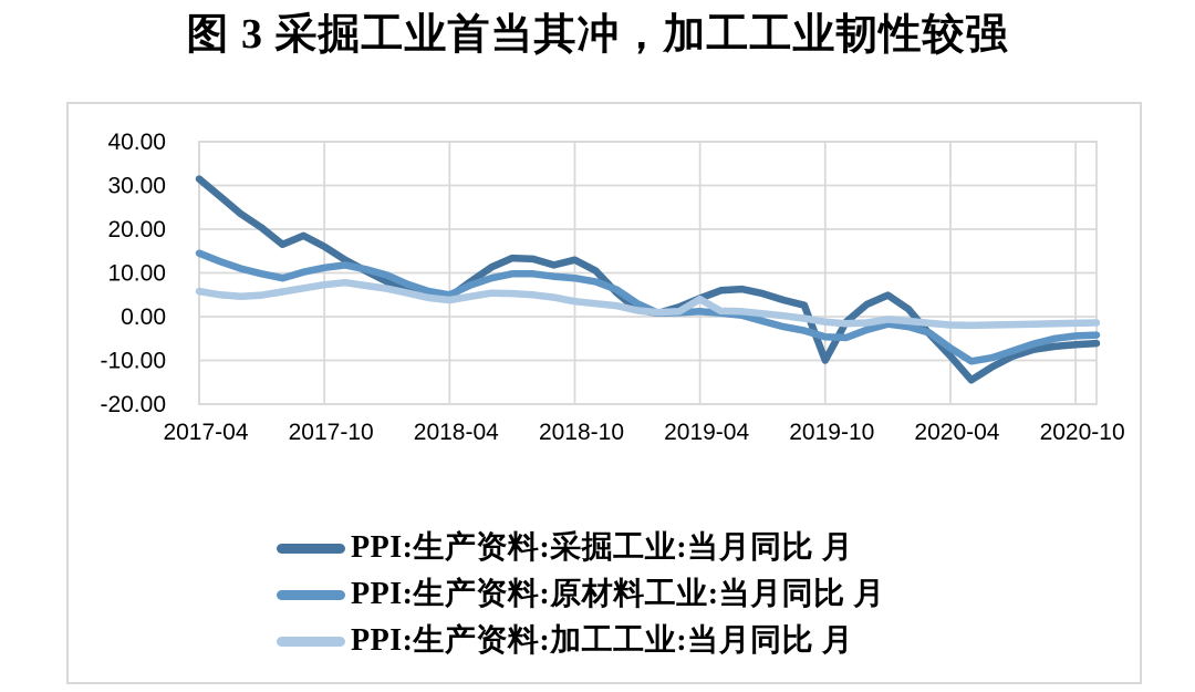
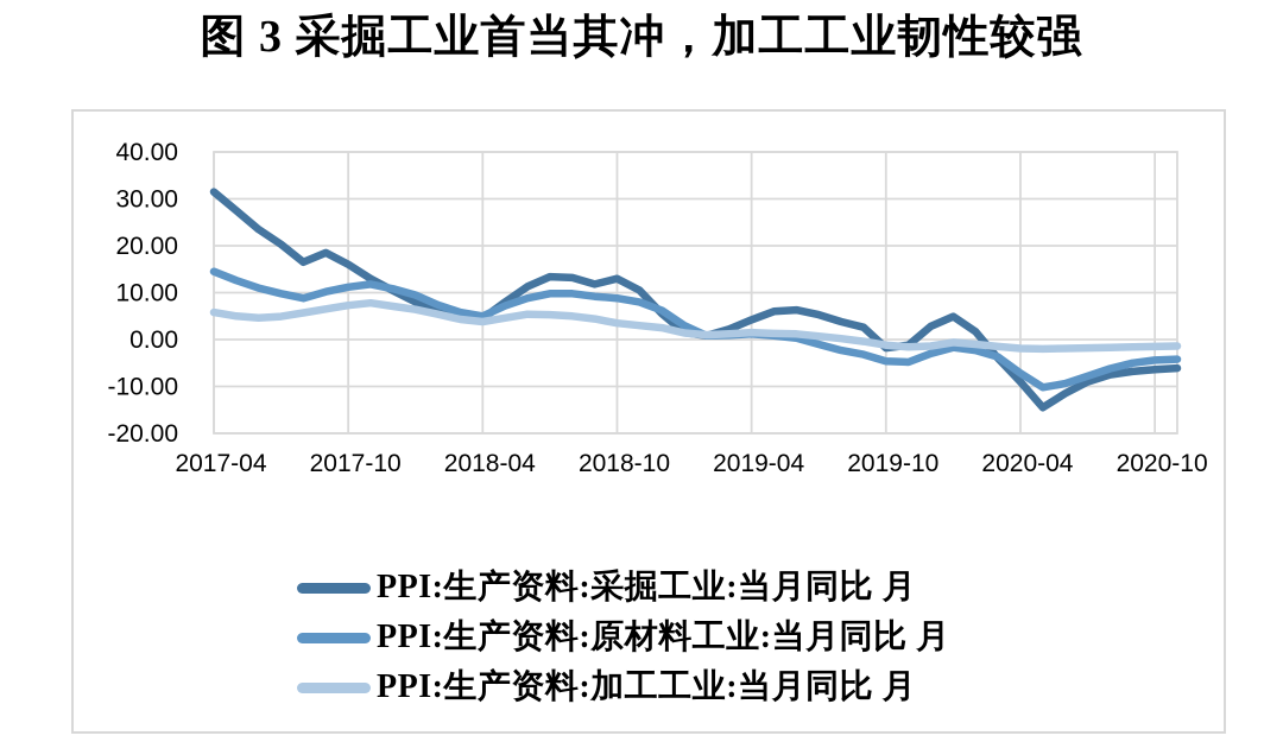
PPI:生产资料:加工工业:当月同比 月/2019-04: 4 -> 2
PPI:生产资料:采掘工业:当月同比 月/2019-10: -10 -> -2
